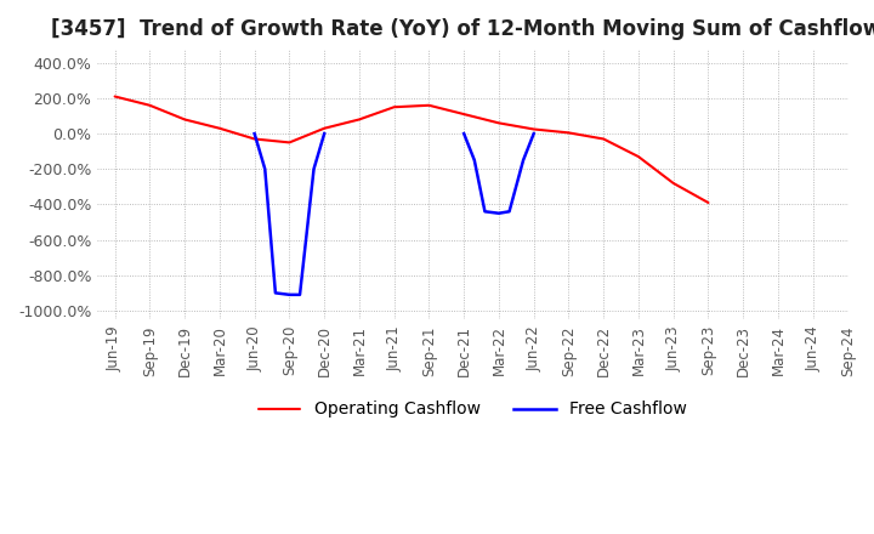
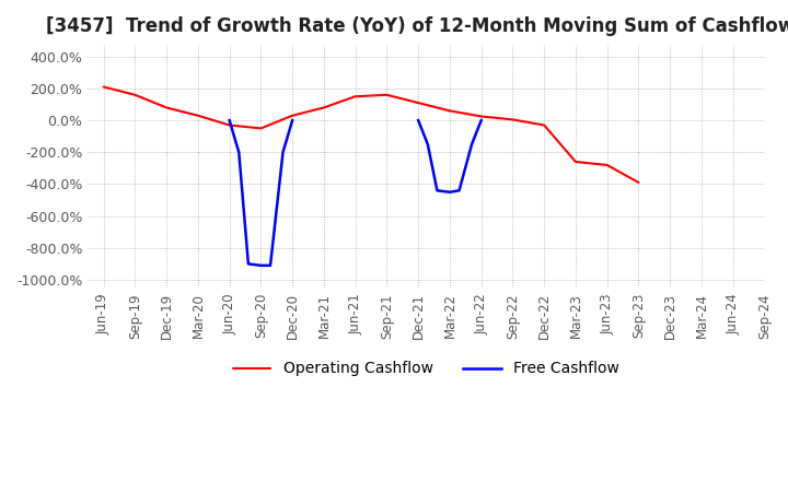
Operating Cashflow/Mar-23: -130% -> -260%
